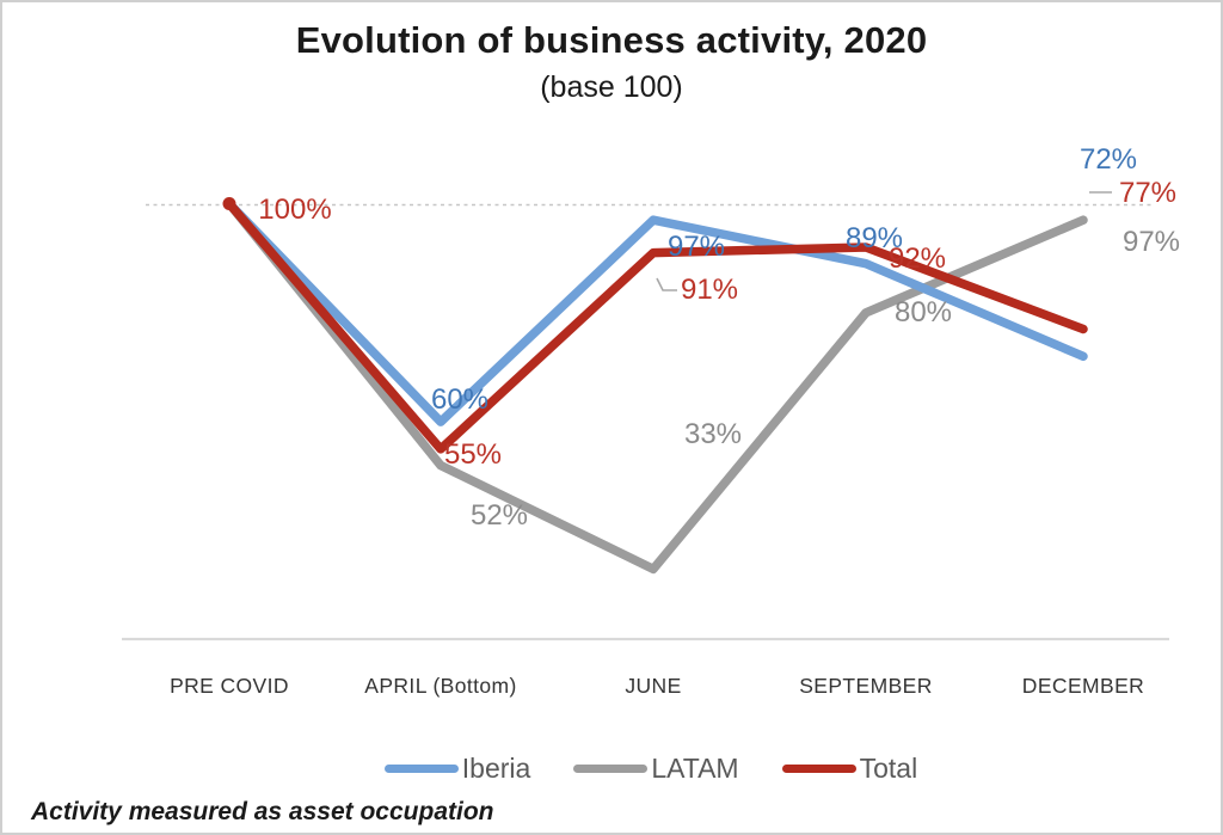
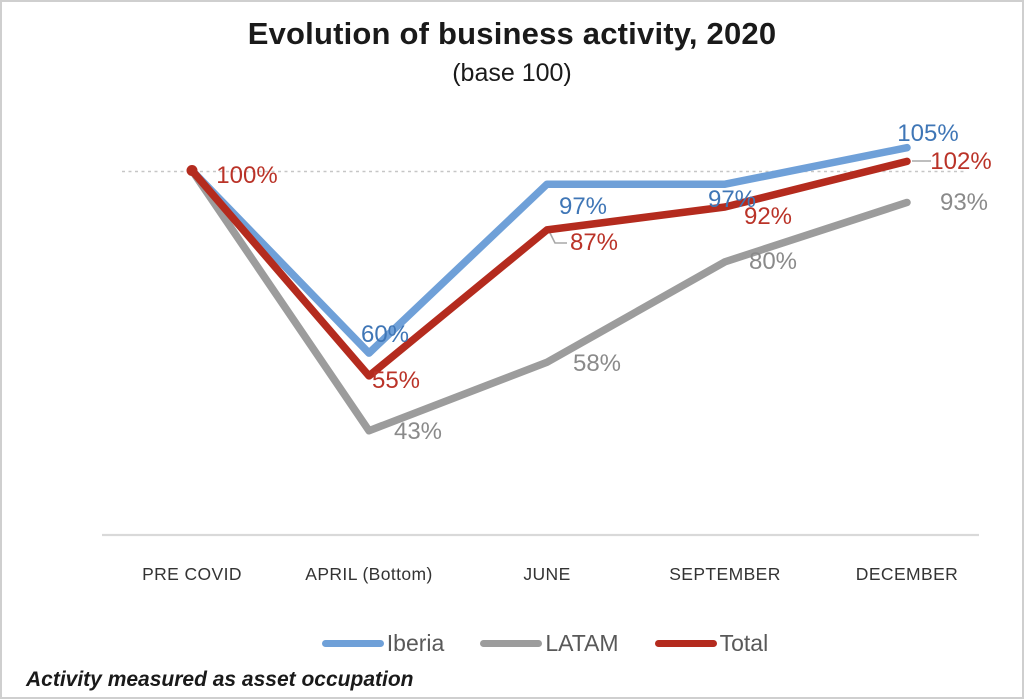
LATAM/APRIL (Bottom): 52% -> 43%
LATAM/JUNE: 33% -> 58%
Total/JUNE: 91% -> 87%
Iberia/SEPTEMBER: 89% -> 97%
Iberia/DECEMBER: 72% -> 105%
LATAM/DECEMBER: 97% -> 93%
Total/DECEMBER: 77% -> 102%
